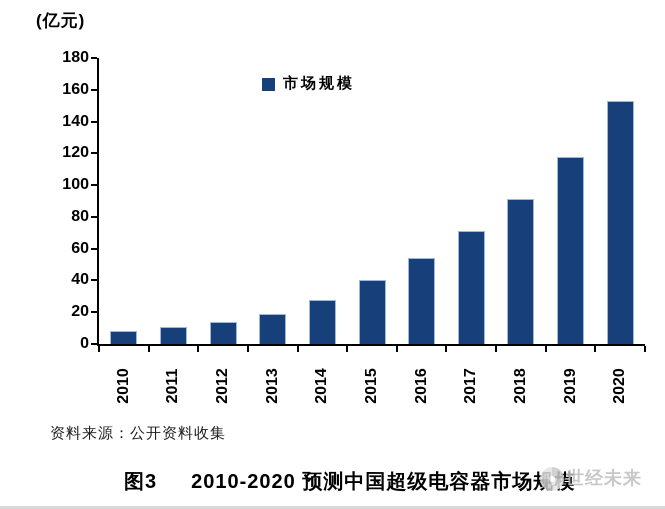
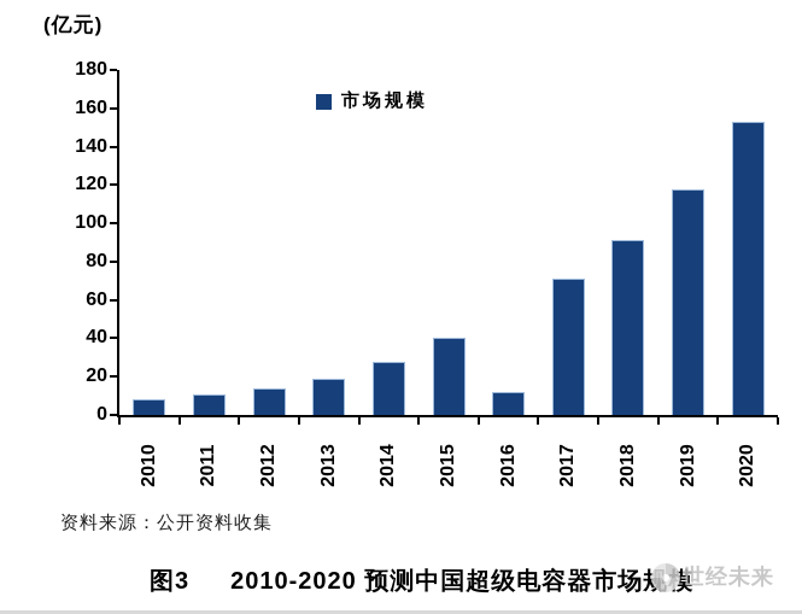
2016: 54 -> 12
